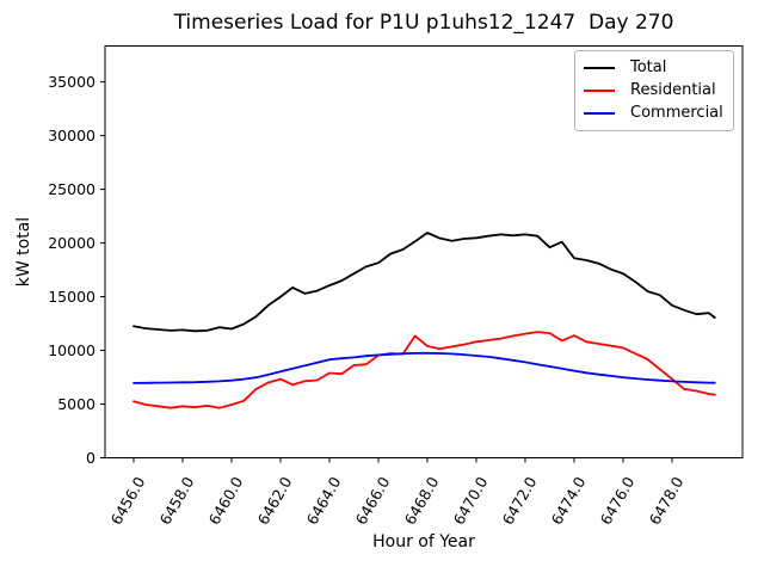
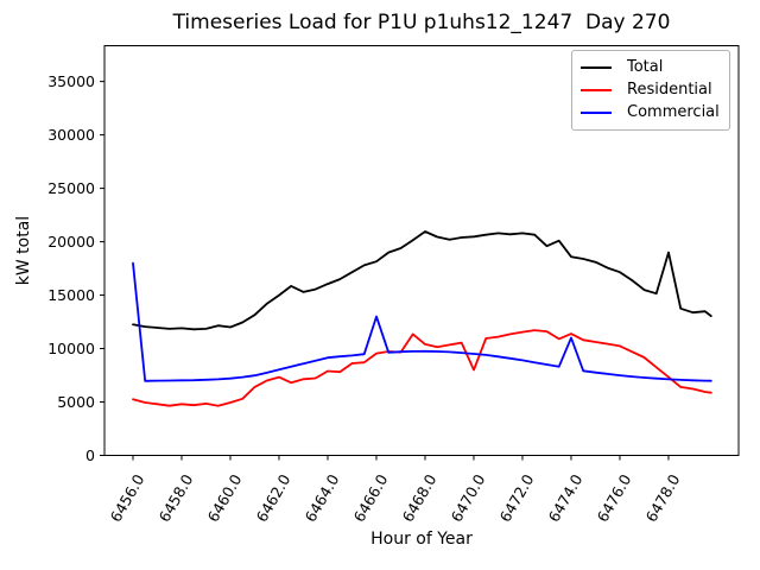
Commercial/6456.0: 7000 -> 18000
Commercial/6466.0: 10000 -> 13000
Residential/6470.0: 11000 -> 8000
Commercial/6474.0: 8000 -> 11000
Total/6478.0: 14000 -> 19000
